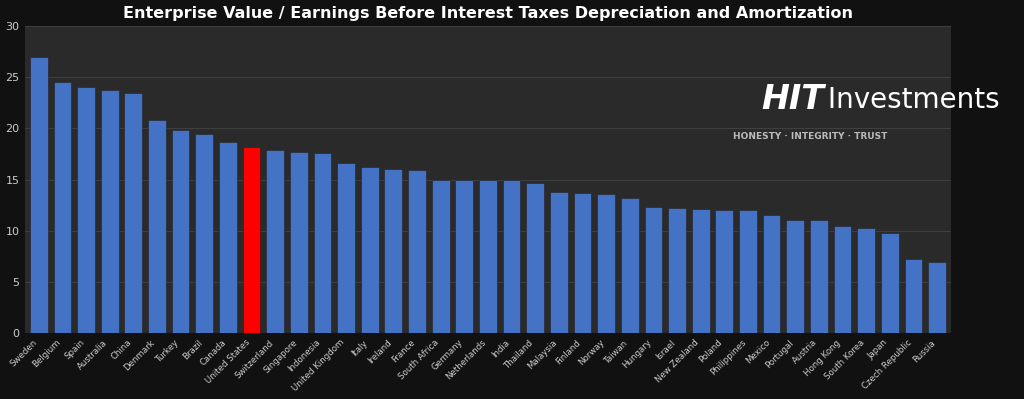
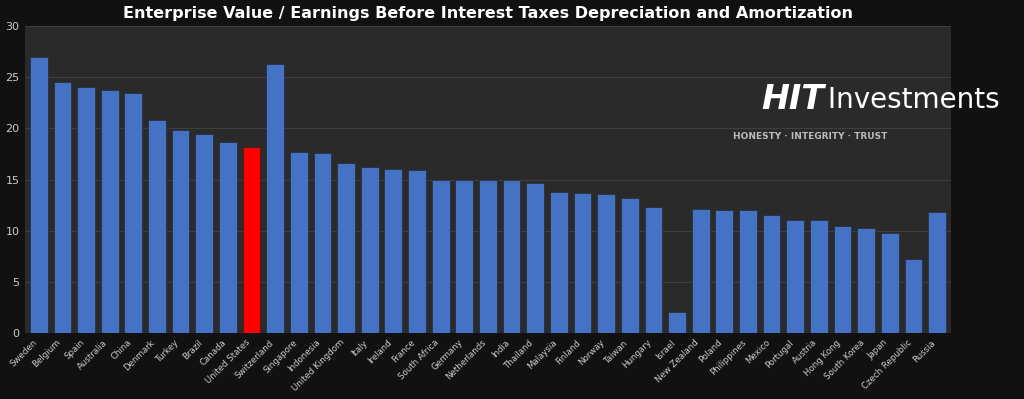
Switzerland: 17.9 -> 26.3
Israel: 12.2 -> 2.1
Russia: 6.9 -> 11.8
